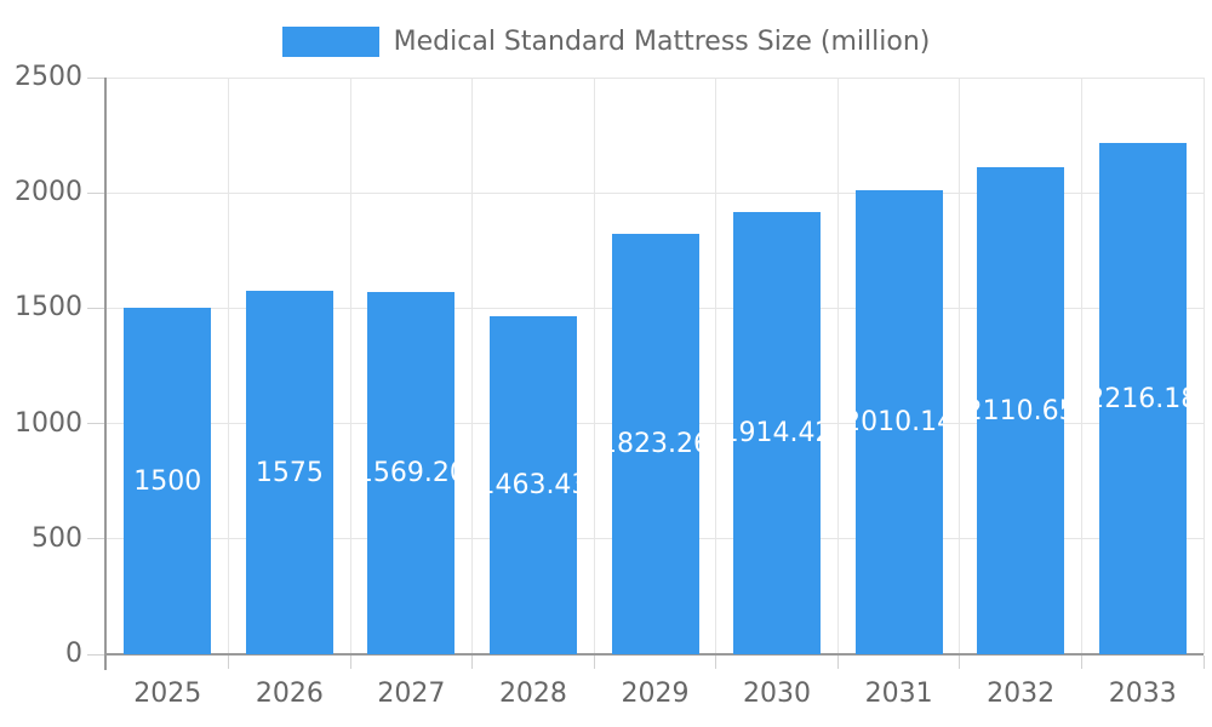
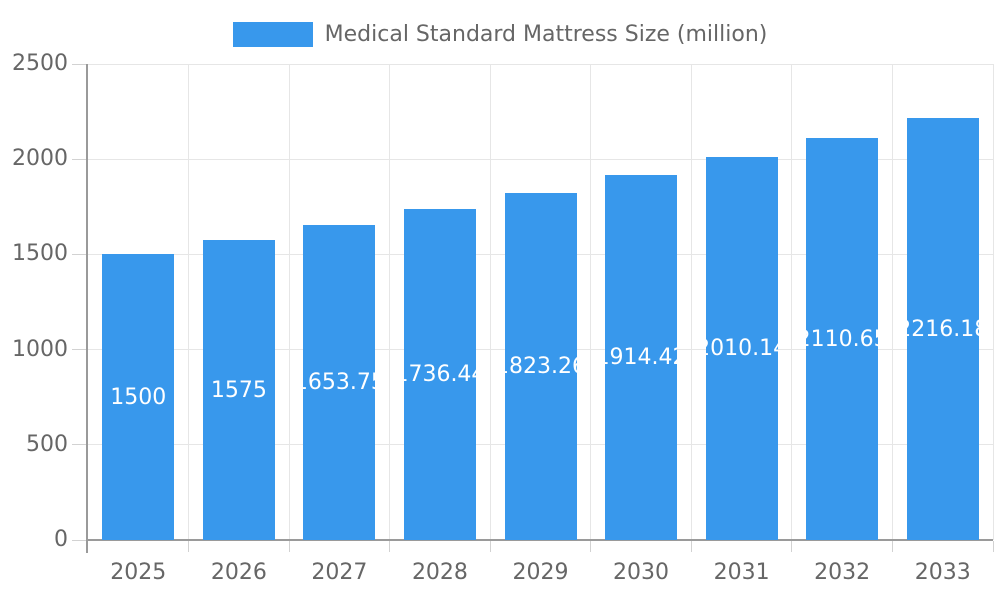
2027: 1569.20 -> 1653.75
2028: 1463.43 -> 1736.44
